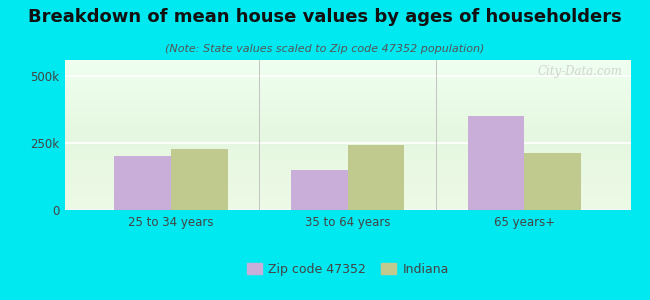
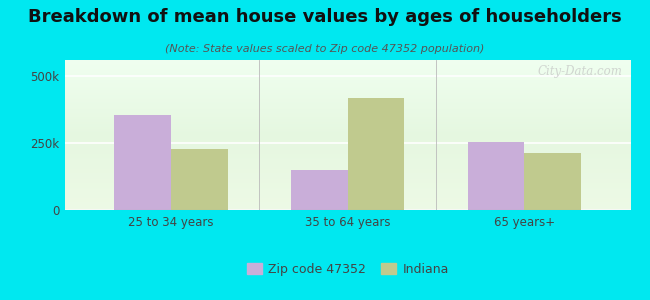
Zip code 47352/25 to 34 years: 200k -> 355k
Indiana/35 to 64 years: 242k -> 420k
Zip code 47352/65 years+: 352k -> 255k
